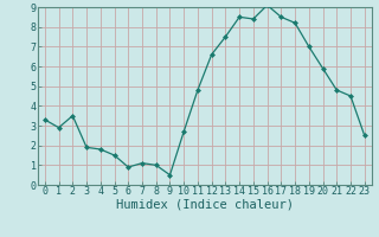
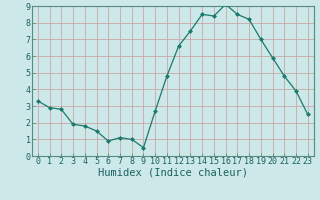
2: 3.5 -> 2.8
22: 4.5 -> 3.9
